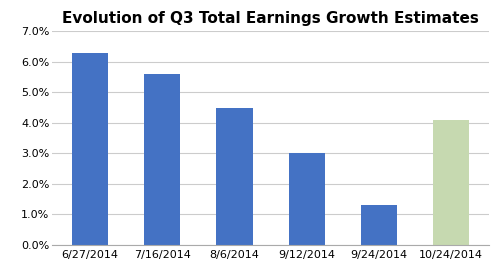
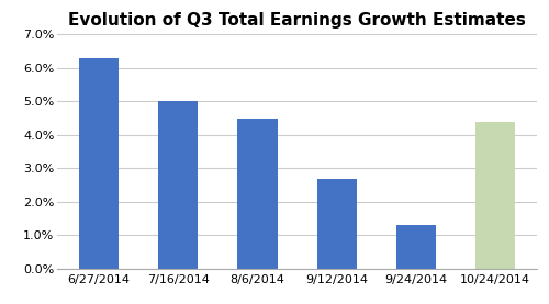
7/16/2014: 5.6% -> 5.0%
9/12/2014: 3.0% -> 2.7%
10/24/2014: 4.1% -> 4.4%
